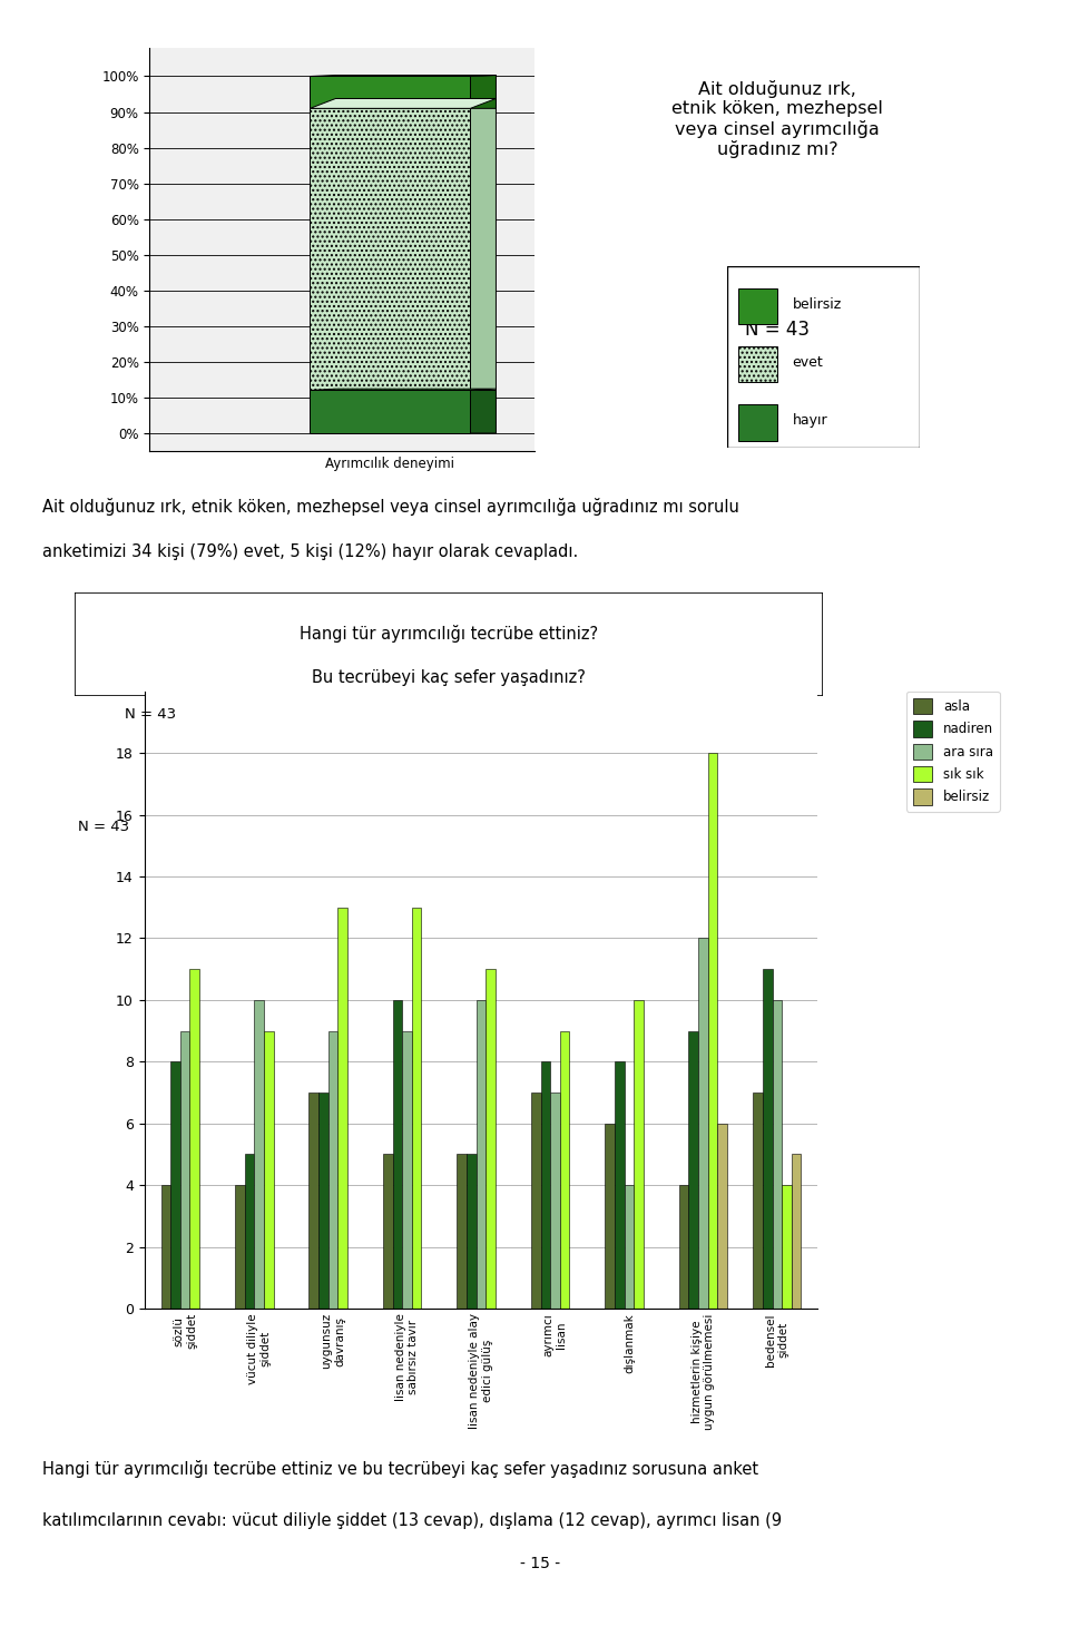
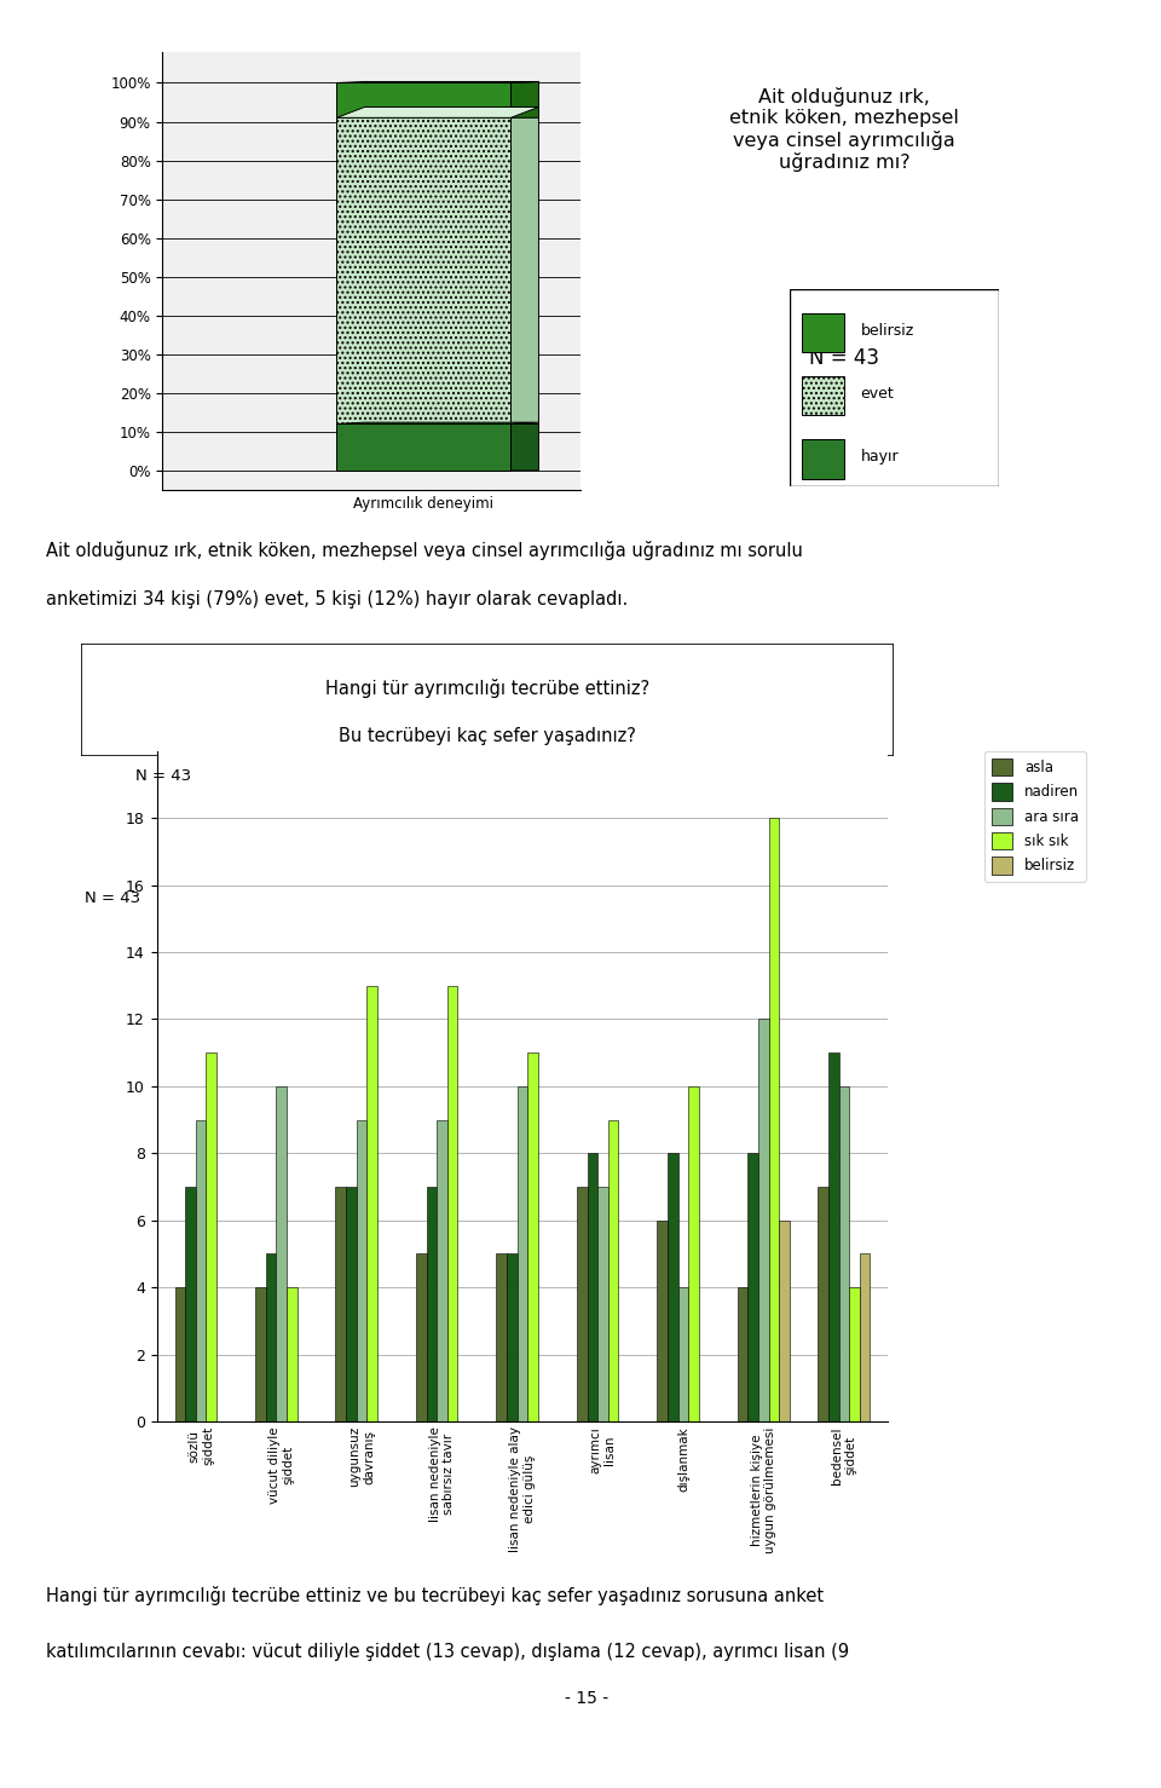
nadiren/sözlü şiddet: 8 -> 7
sık sık/vücut diliyle şiddet: 9 -> 4
nadiren/lisan nedeniyle sabırsız tavır: 10 -> 7
nadiren/hizmetlerin kişiye uygun görülmemesi: 9 -> 8
